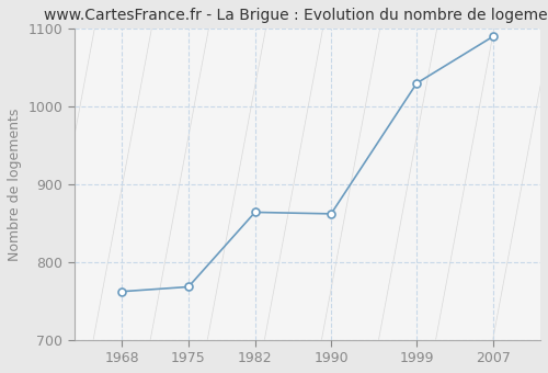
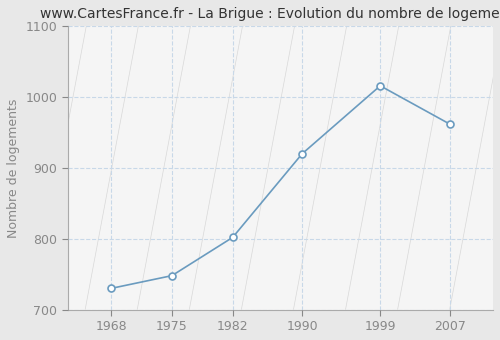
1968: 762 -> 730
1975: 768 -> 748
1982: 864 -> 802
1990: 862 -> 920
1999: 1030 -> 1016
2007: 1090 -> 962
